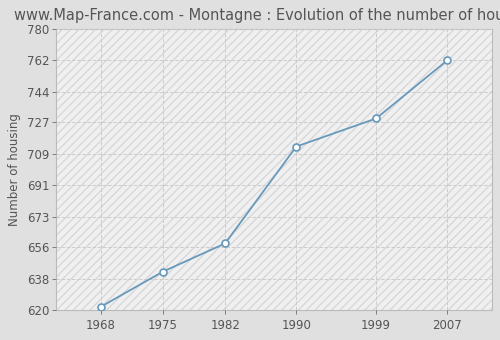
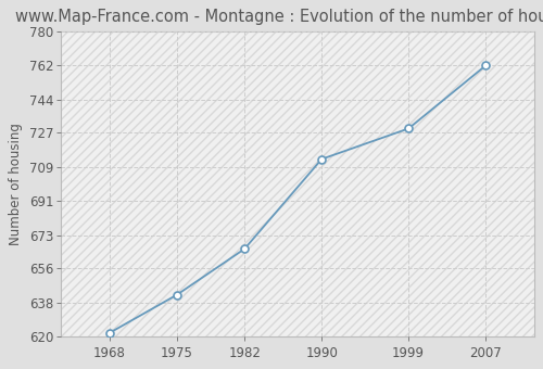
1982: 658 -> 666
